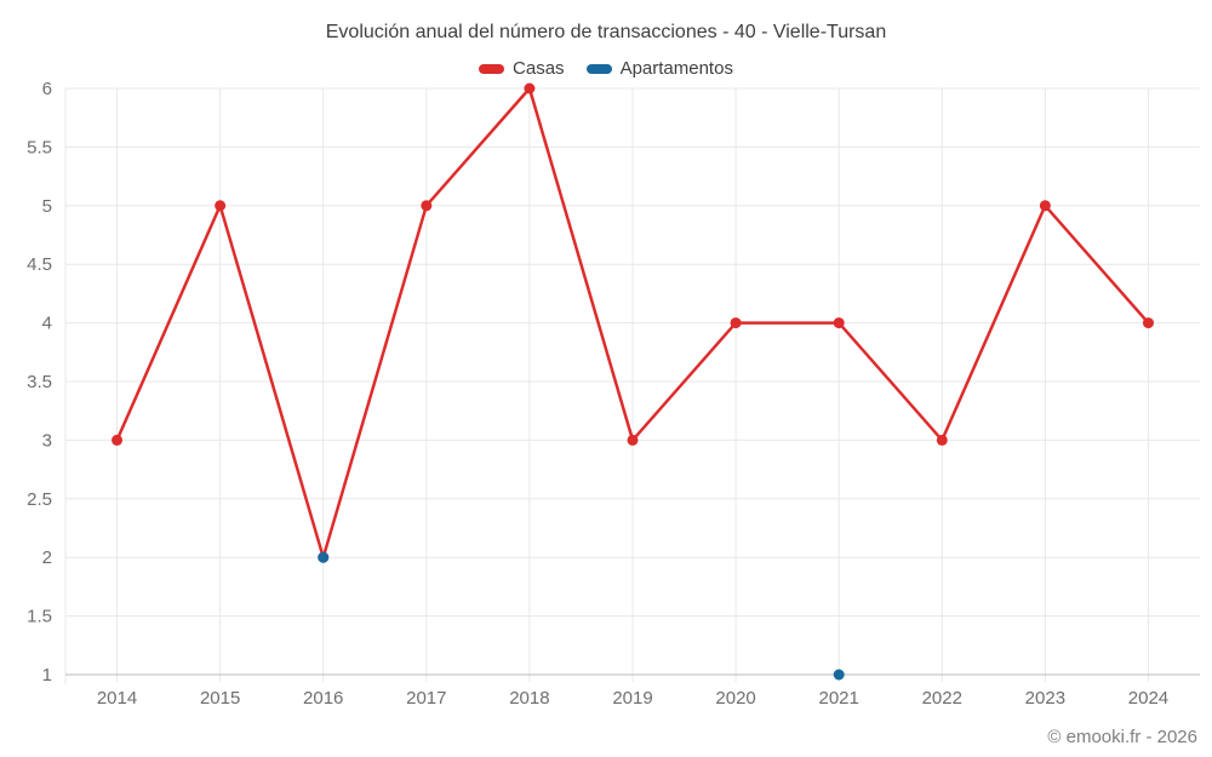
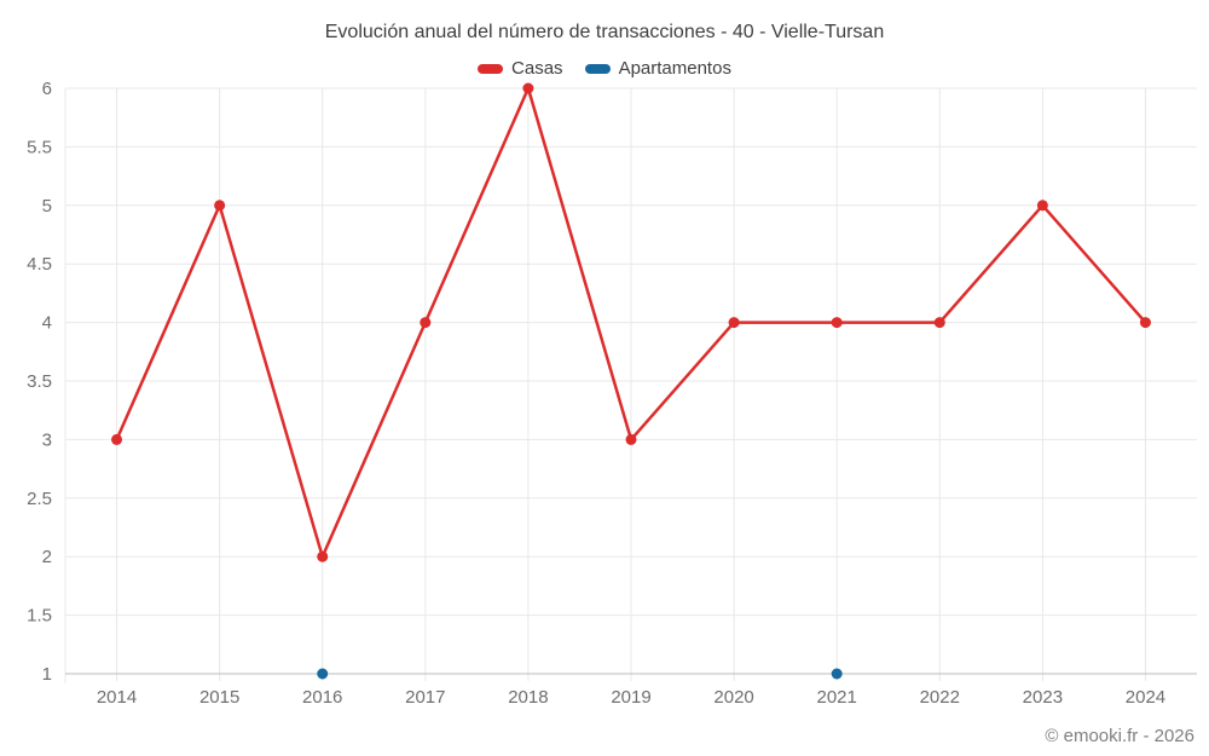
Apartamentos/2016: 2 -> 1
Casas/2017: 5 -> 4
Casas/2022: 3 -> 4
